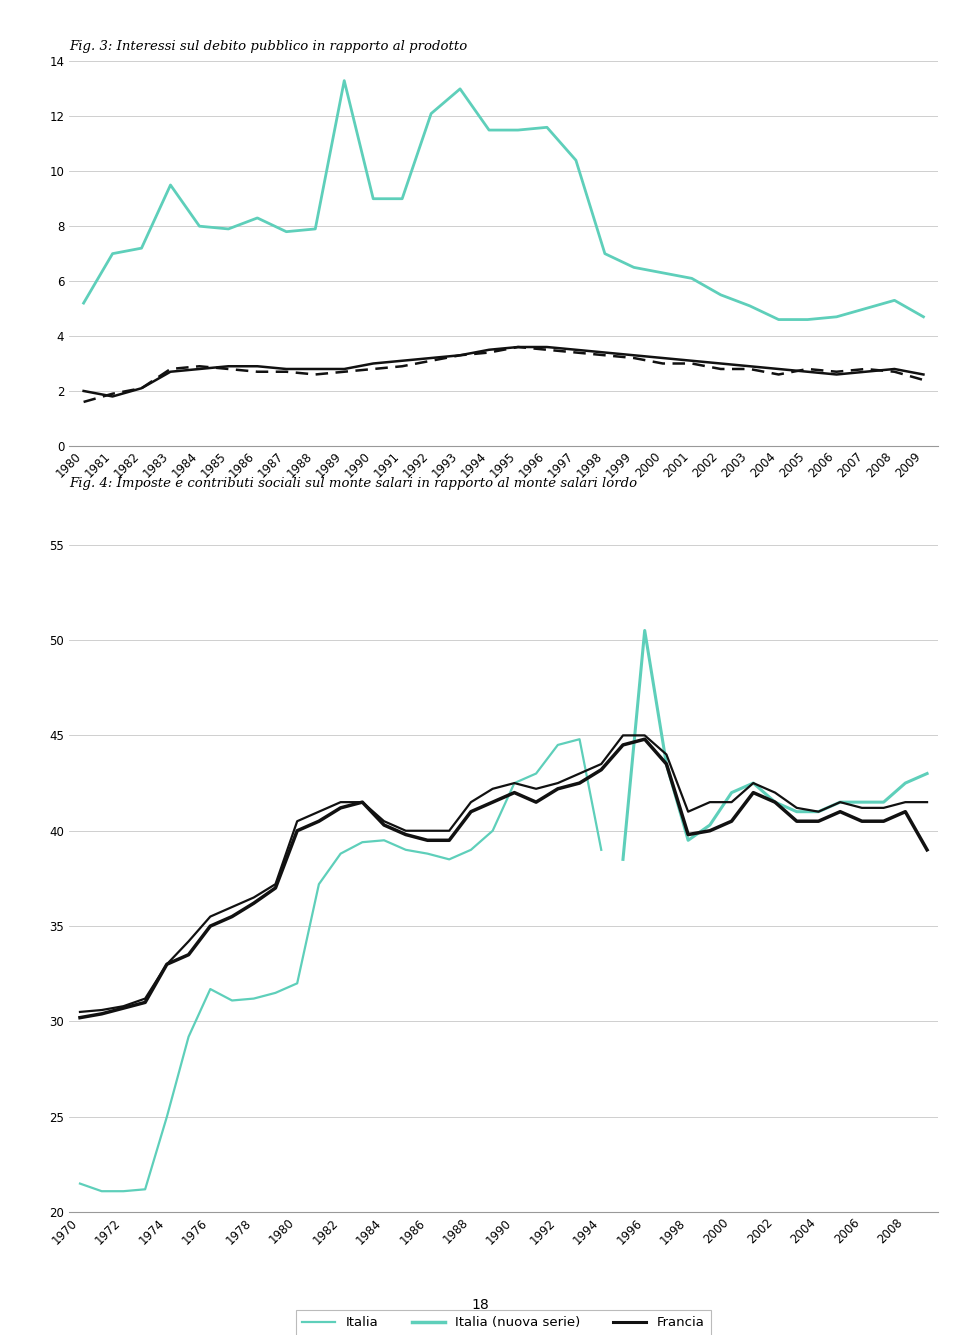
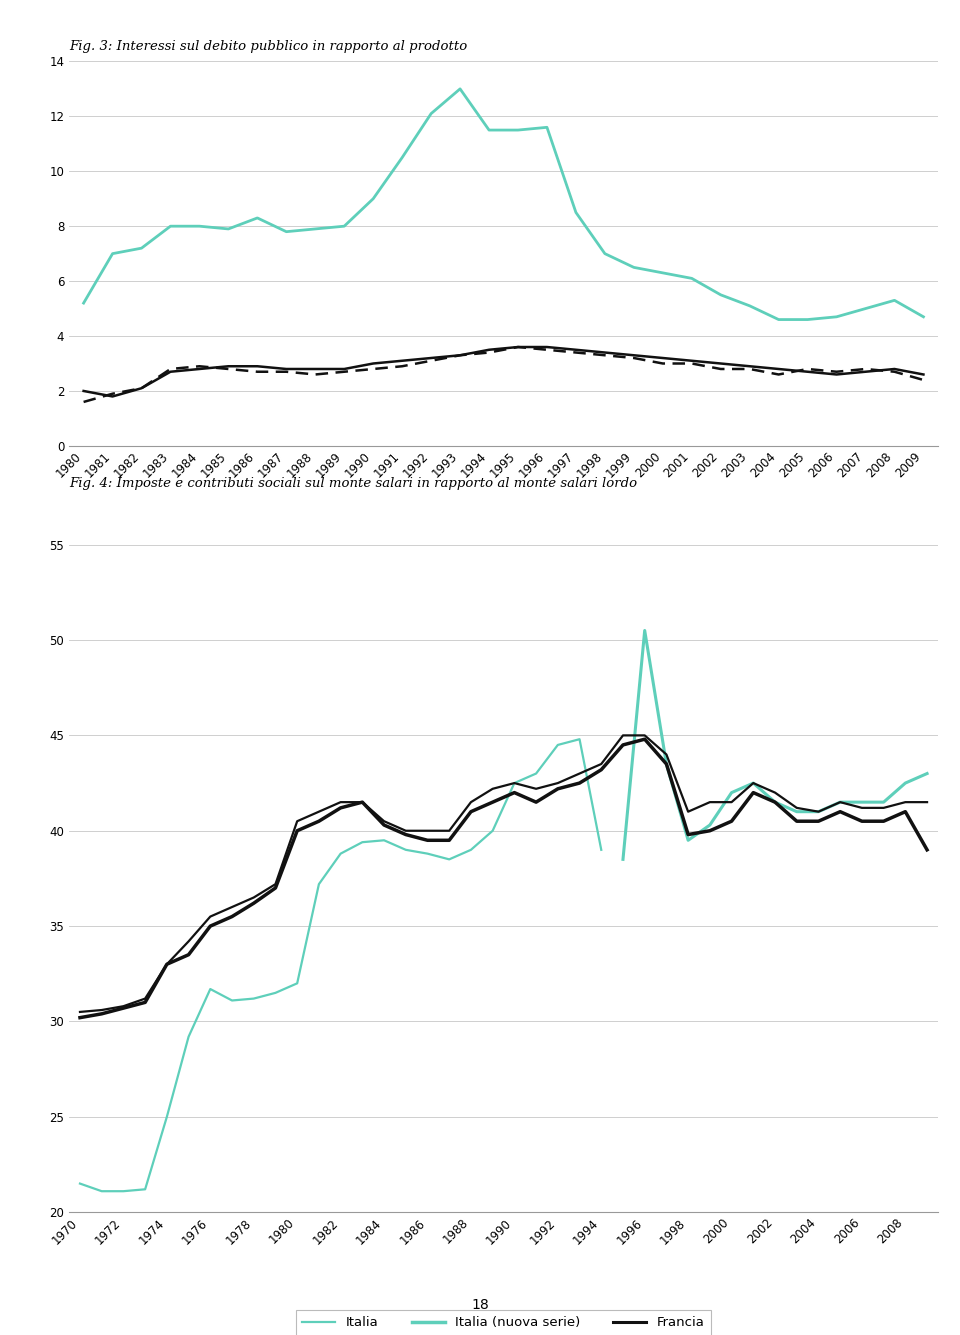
Italia/1983: 9.5 -> 8.0
Italia/1989: 13.3 -> 8.0
Italia/1991: 9.0 -> 10.5
Italia/1997: 10.4 -> 8.5
